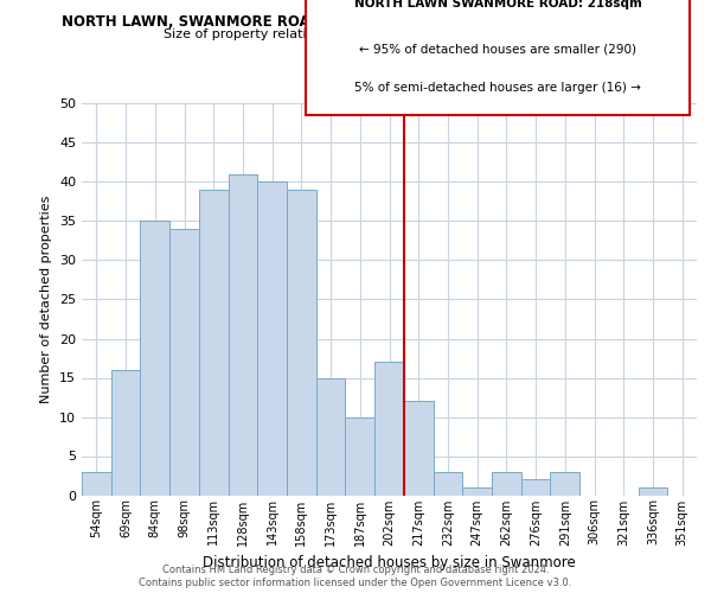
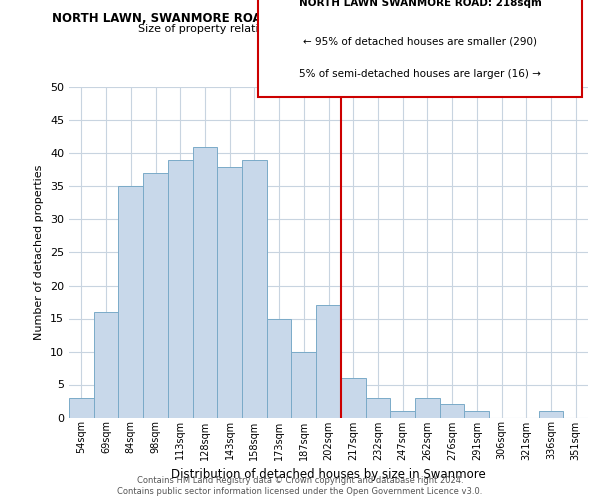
98sqm: 34 -> 37
143sqm: 40 -> 38
217sqm: 12 -> 6
291sqm: 3 -> 1
